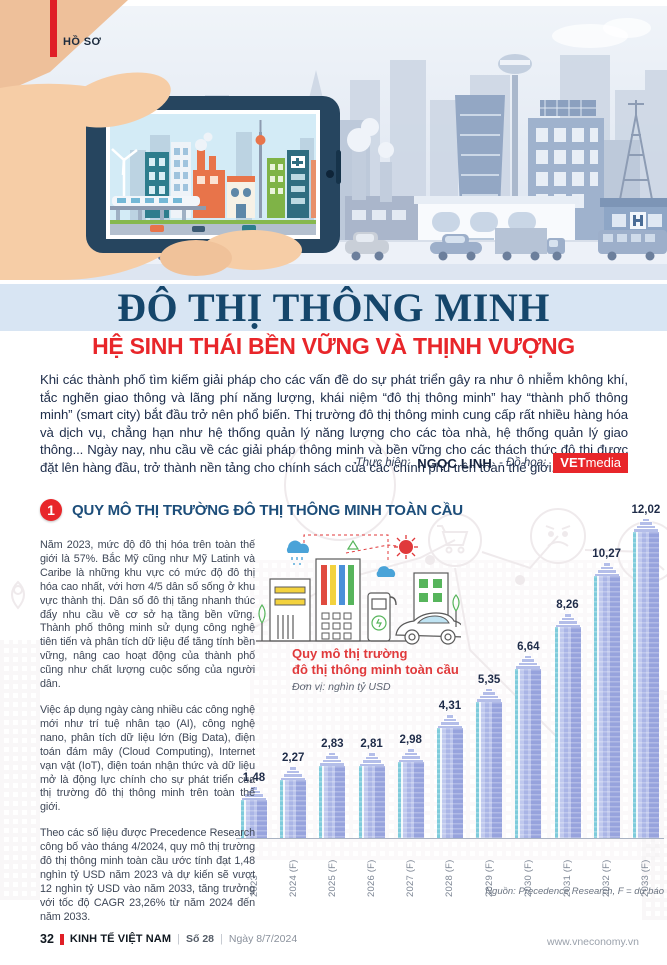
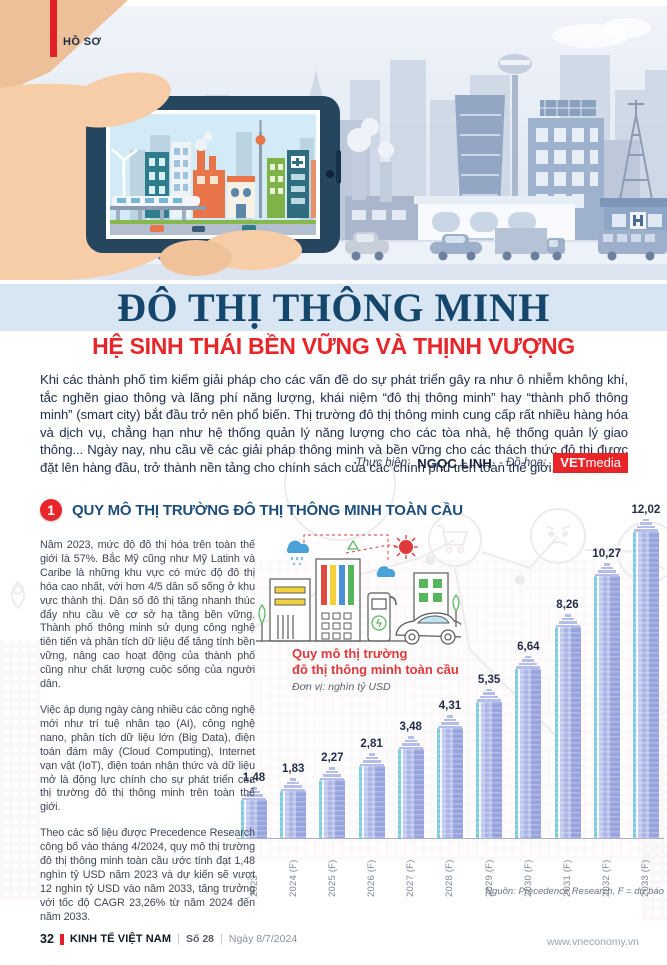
2024 (F): 2,27 -> 1,83
2025 (F): 2,83 -> 2,27
2027 (F): 2,98 -> 3,48
